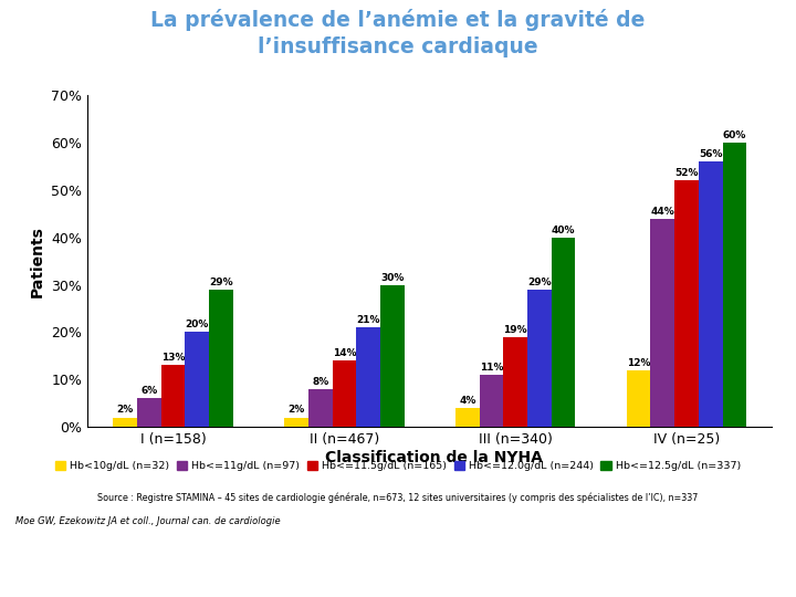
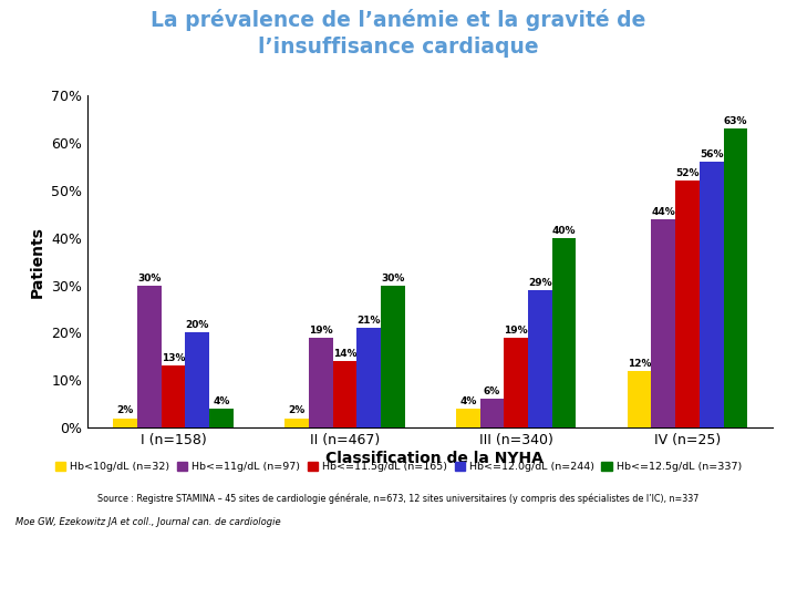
Hb<=11g/dL (n=97)/I (n=158): 6% -> 30%
Hb<=12.5g/dL (n=337)/I (n=158): 29% -> 4%
Hb<=11g/dL (n=97)/II (n=467): 8% -> 19%
Hb<=11g/dL (n=97)/III (n=340): 11% -> 6%
Hb<=12.5g/dL (n=337)/IV (n=25): 60% -> 63%
